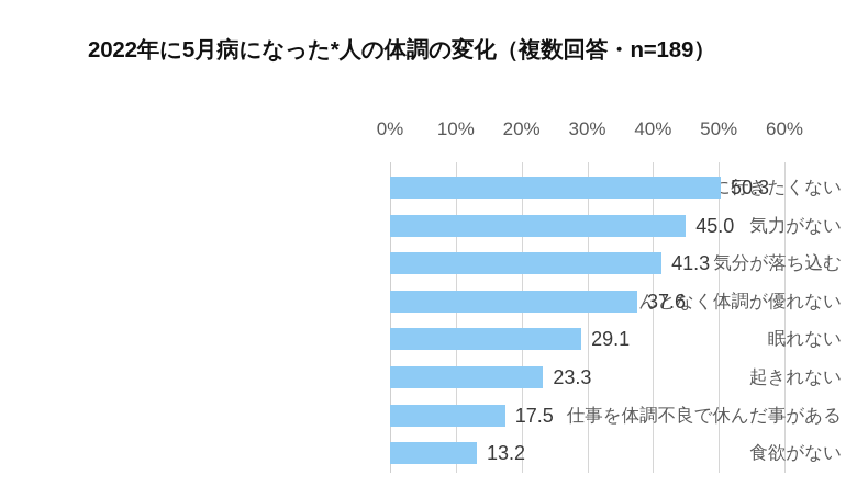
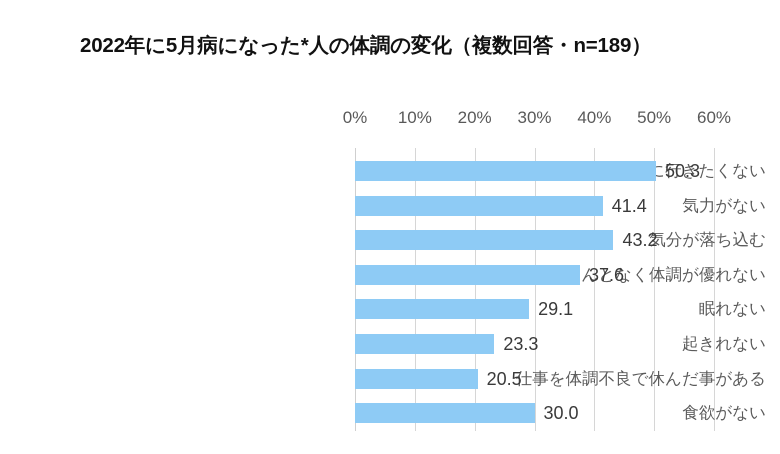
気力がない: 45.0 -> 41.4
気分が落ち込む: 41.3 -> 43.2
仕事を体調不良で休んだ事がある: 17.5 -> 20.5
食欲がない: 13.2 -> 30.0
